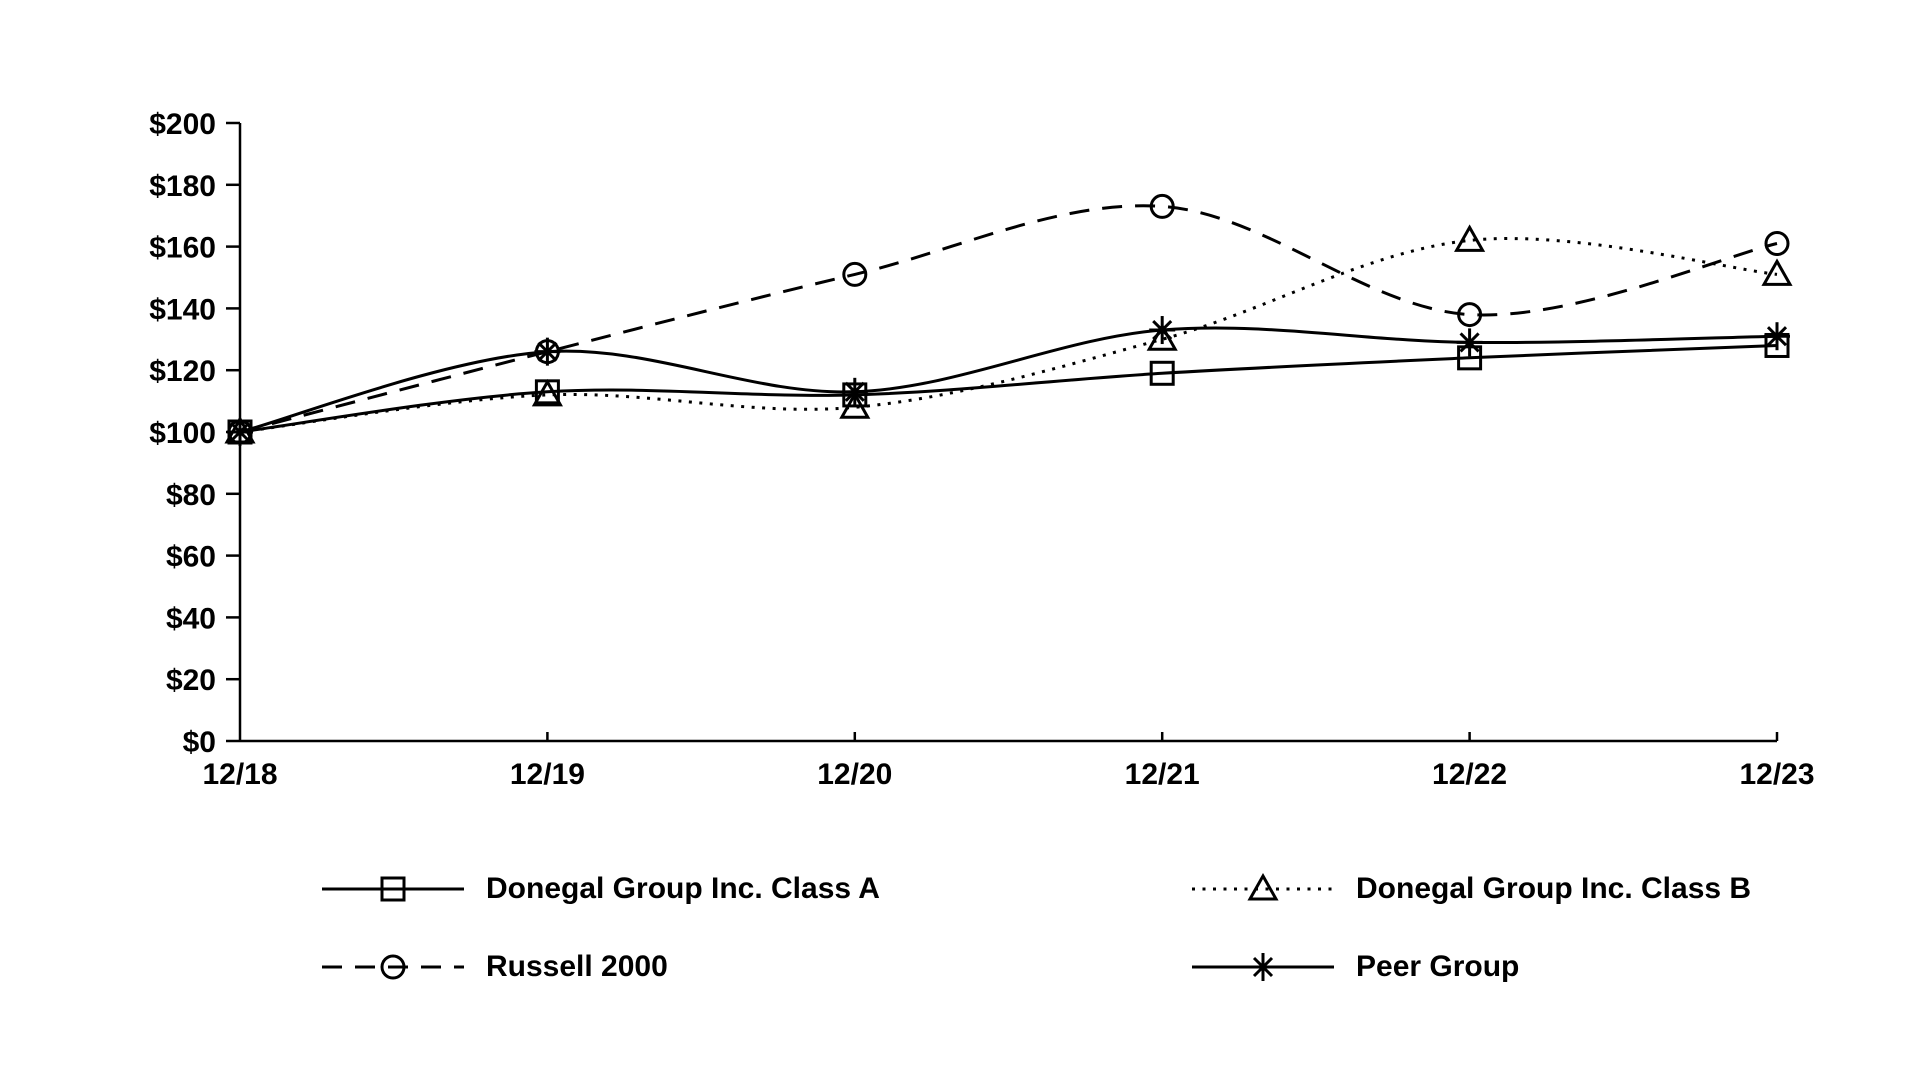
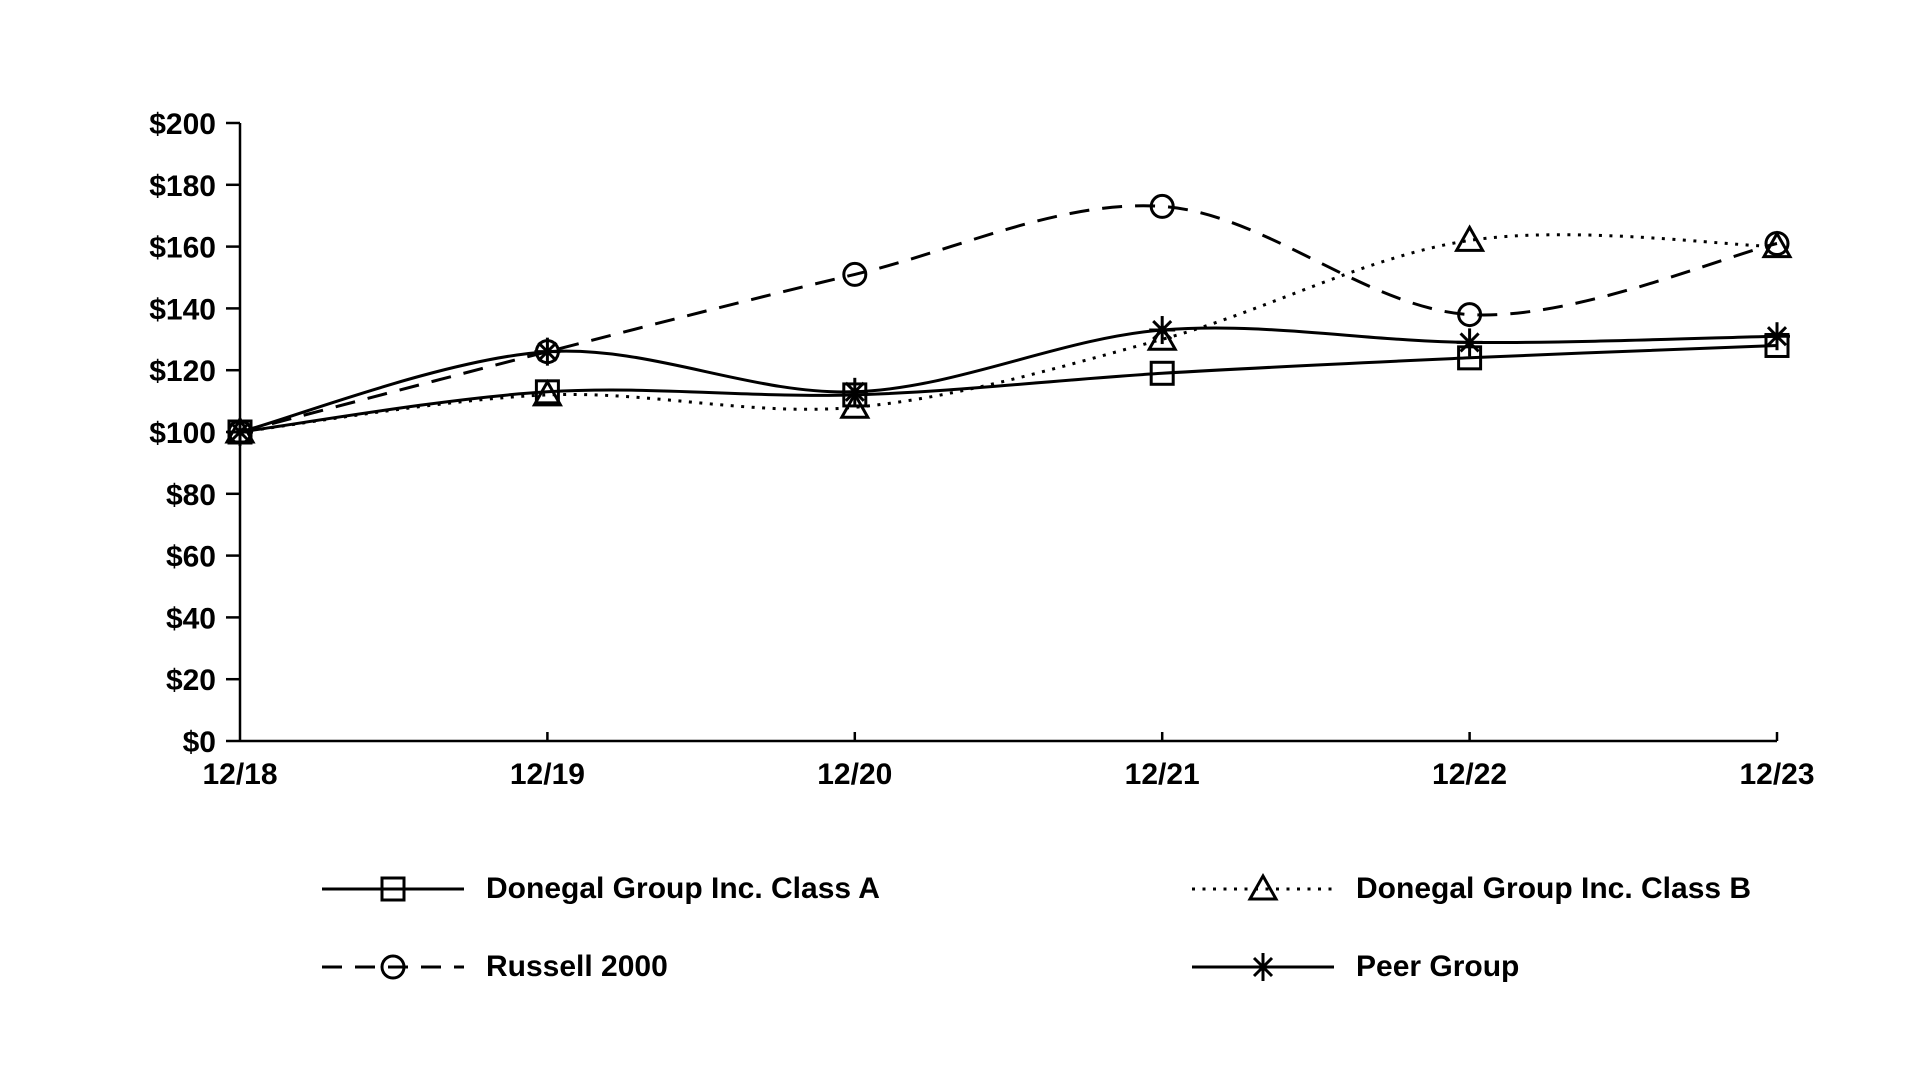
Donegal Group Inc. Class B/12/23: $151 -> $160
